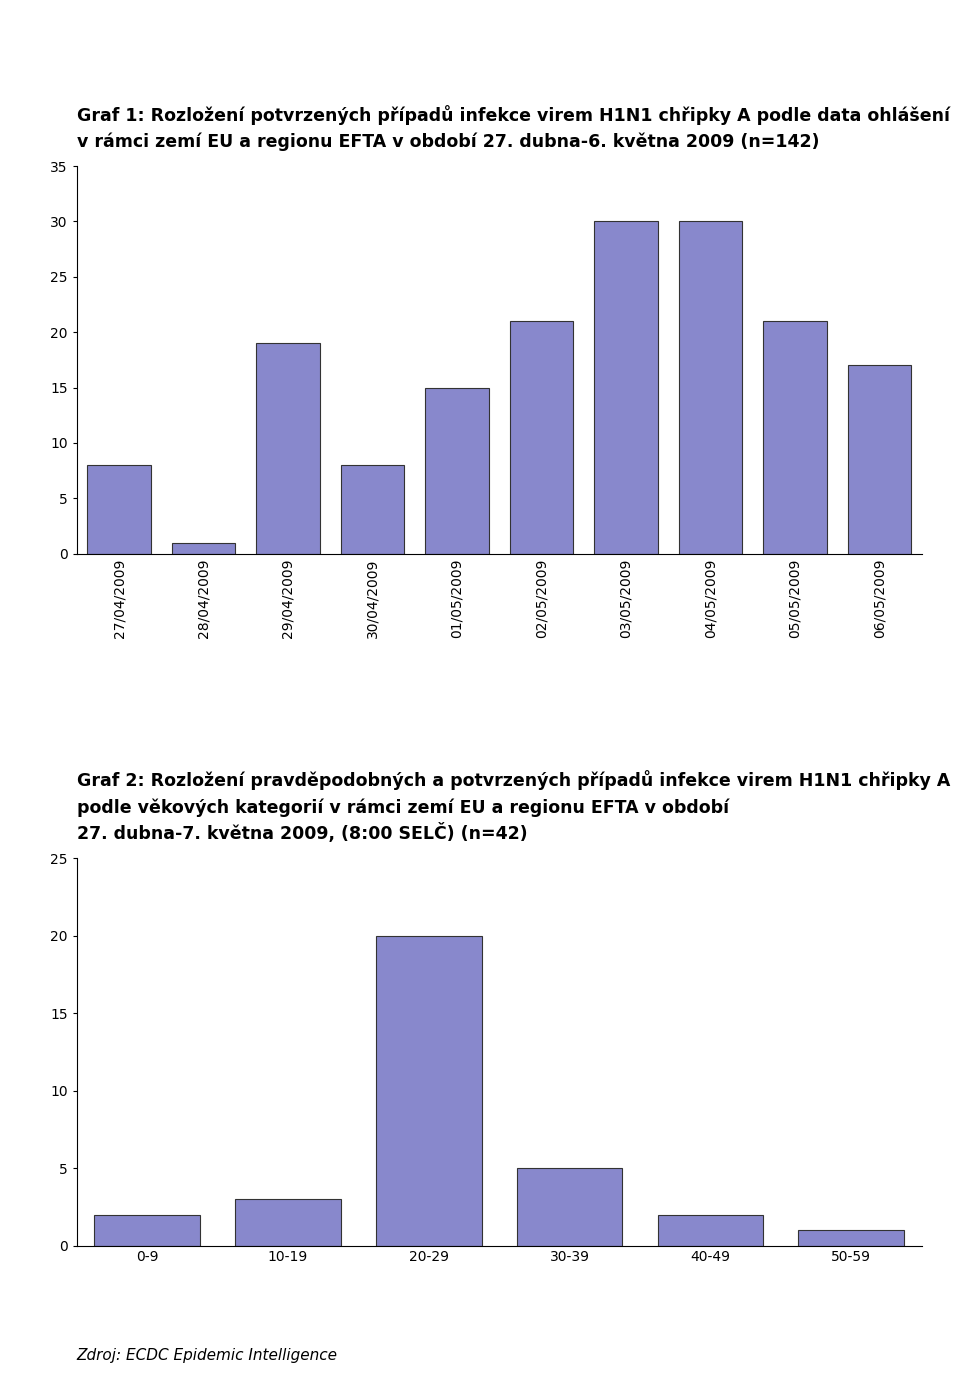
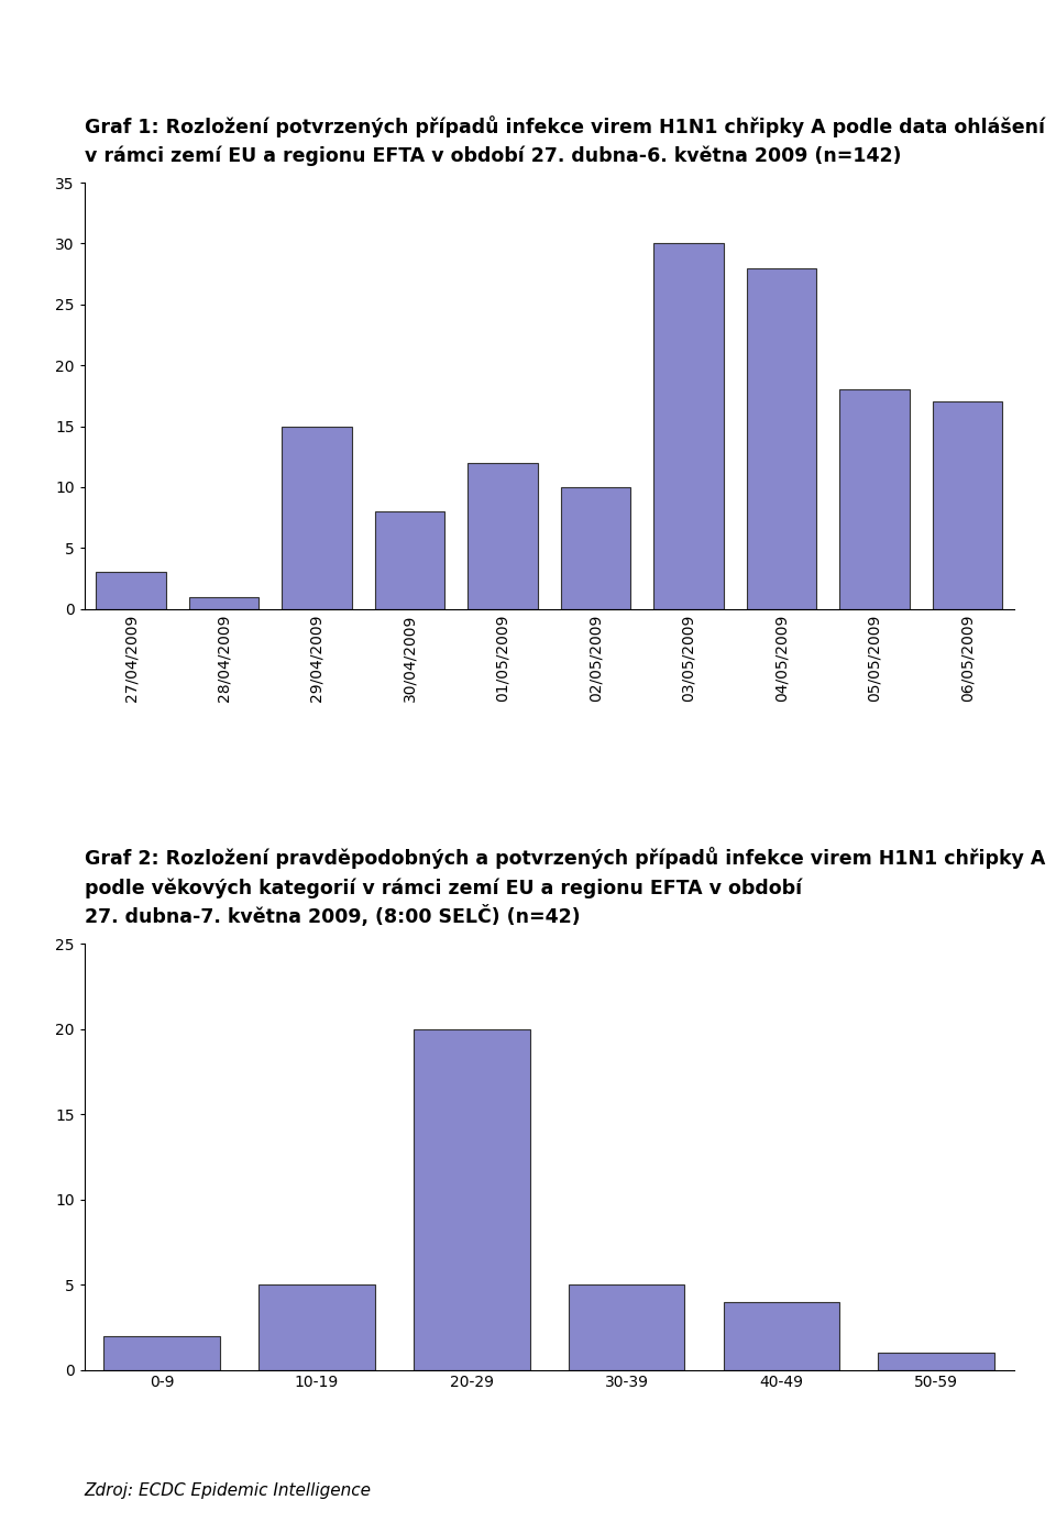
27/04/2009: 8 -> 3
29/04/2009: 19 -> 15
01/05/2009: 15 -> 12
02/05/2009: 21 -> 10
04/05/2009: 30 -> 28
05/05/2009: 21 -> 18
10-19: 3 -> 5
40-49: 2 -> 4
